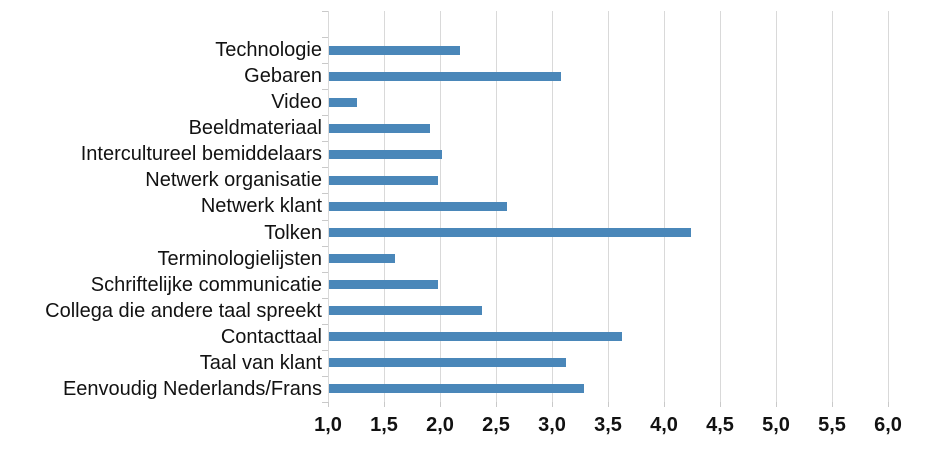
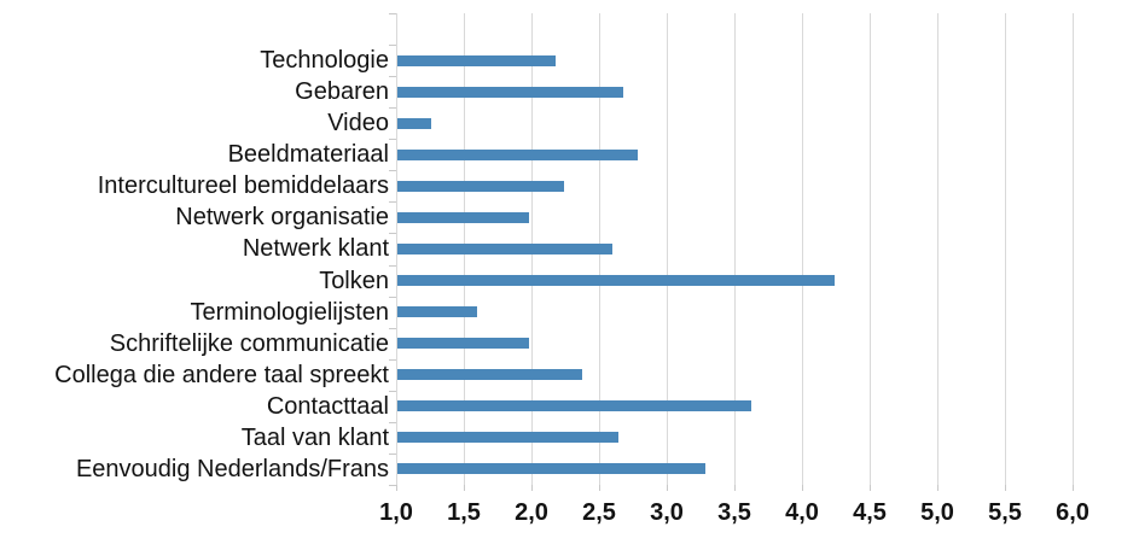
Gebaren: 3,07 -> 2,67
Beeldmateriaal: 1,90 -> 2,78
Intercultureel bemiddelaars: 2,01 -> 2,23
Taal van klant: 3,12 -> 2,63
